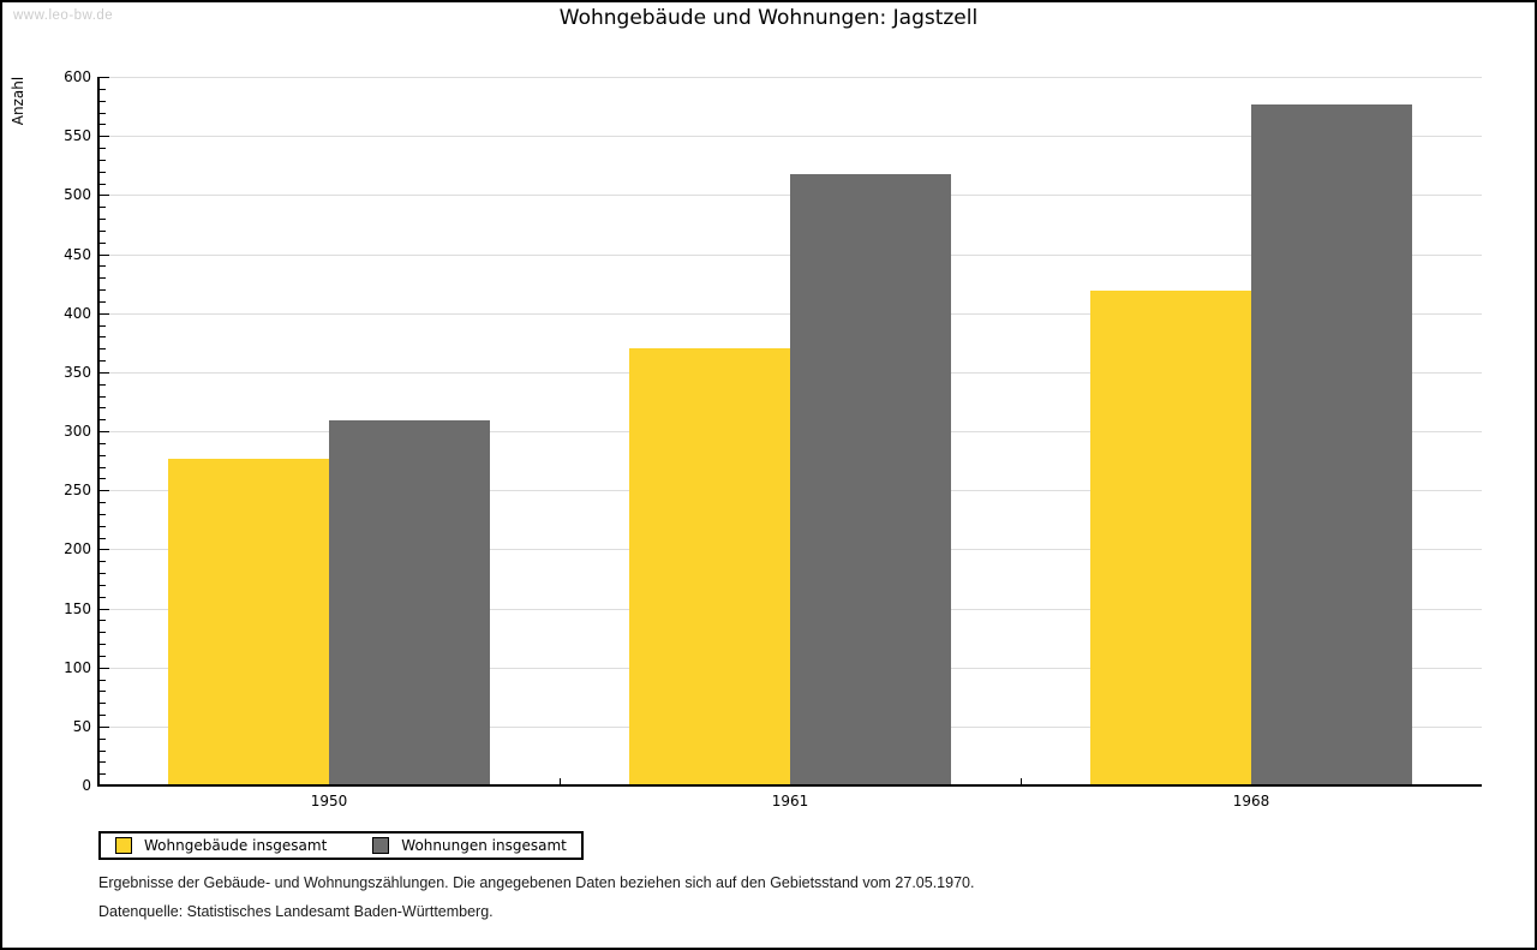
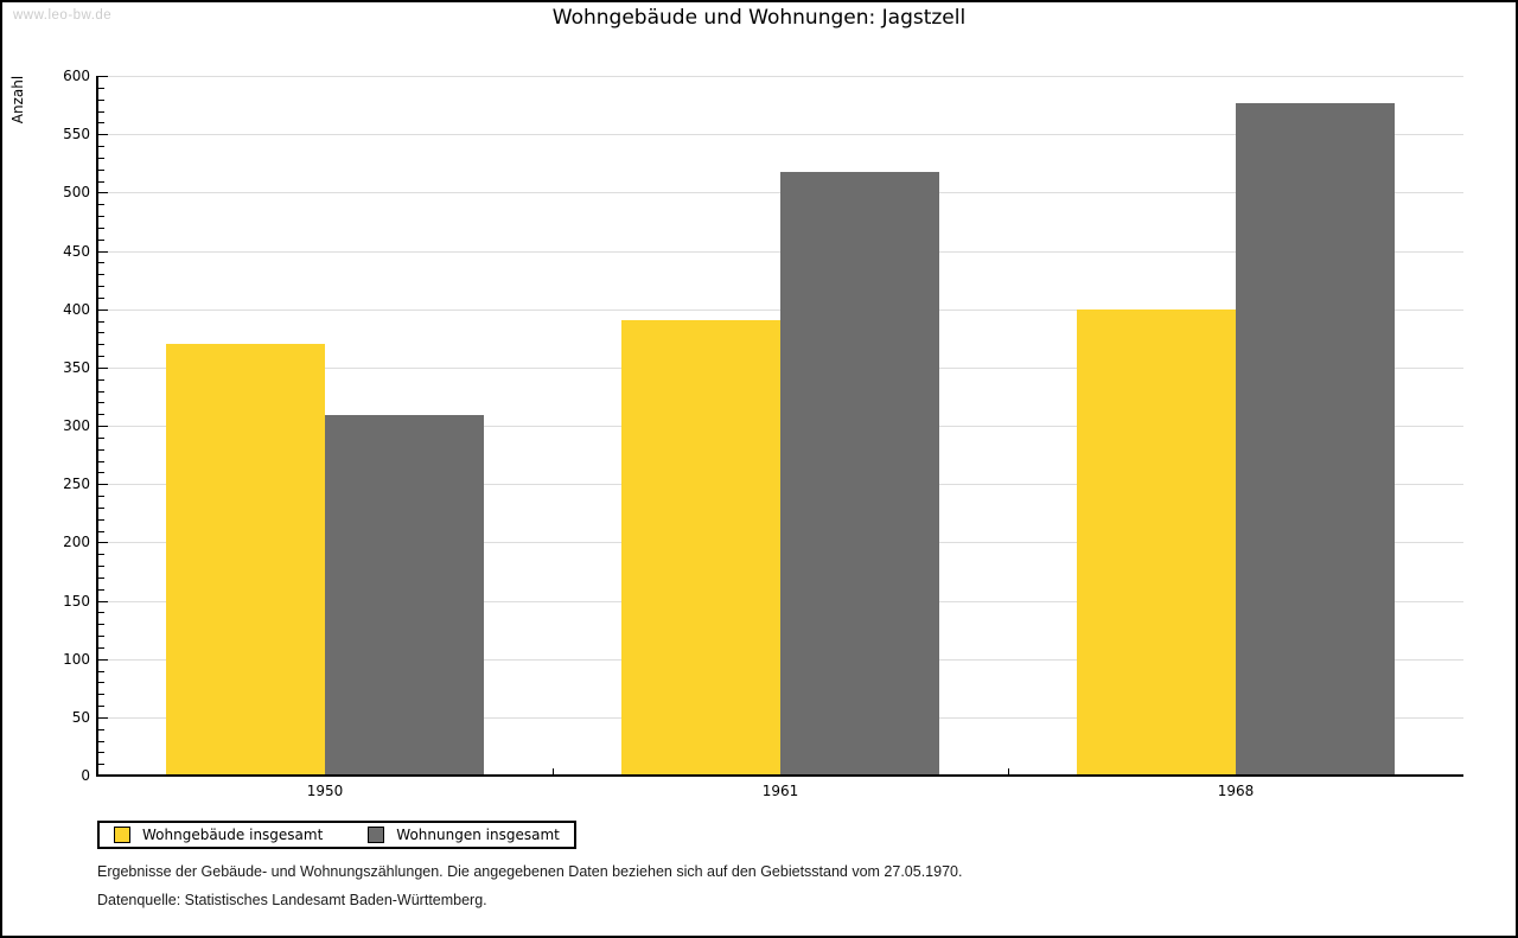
Wohngebäude insgesamt/1950: 280 -> 370
Wohngebäude insgesamt/1961: 370 -> 390
Wohngebäude insgesamt/1968: 420 -> 400
